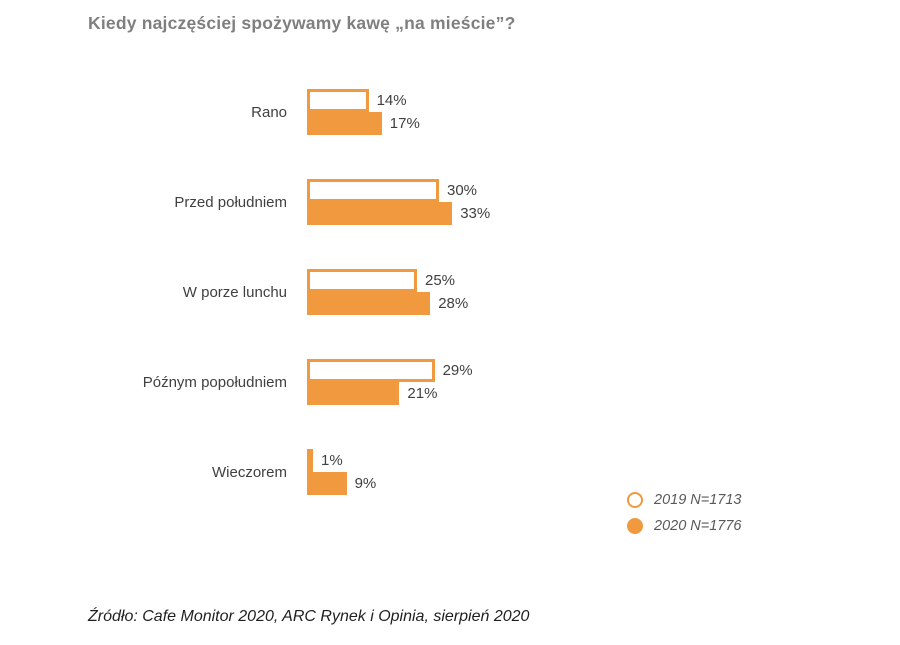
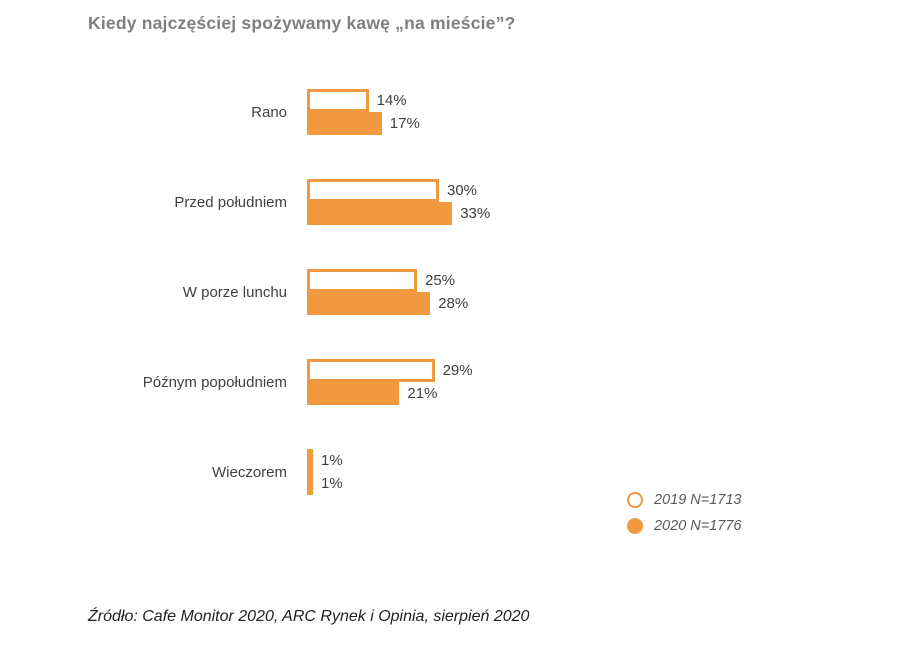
2020 N=1776/Wieczorem: 9% -> 1%
